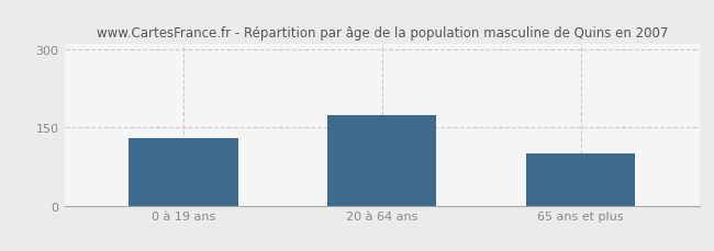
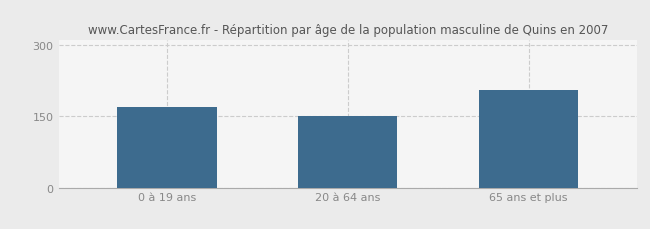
0 à 19 ans: 130 -> 170
20 à 64 ans: 175 -> 150
65 ans et plus: 100 -> 205
